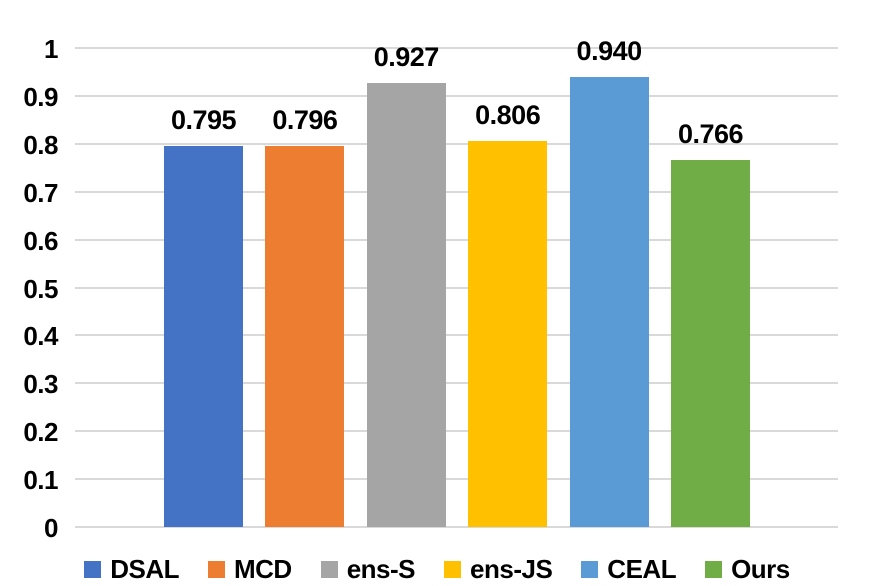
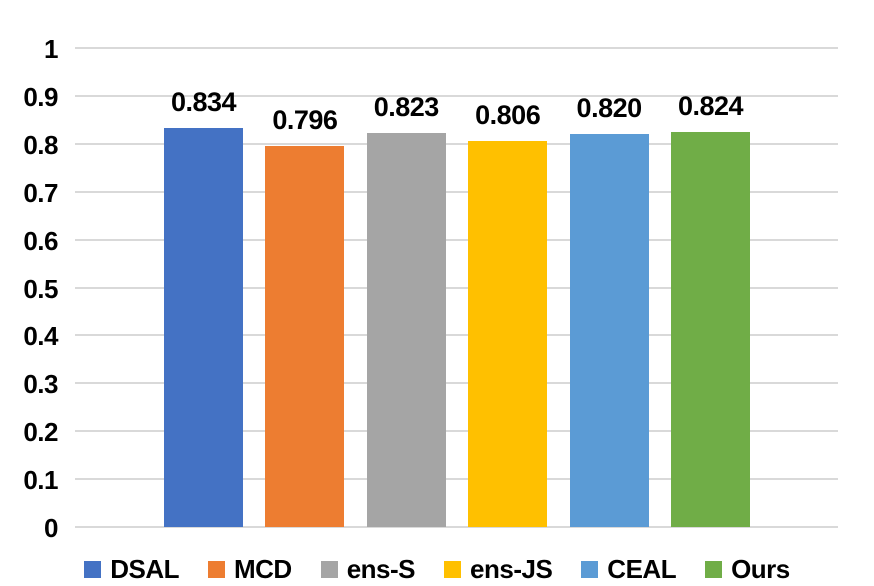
DSAL: 0.795 -> 0.834
ens-S: 0.927 -> 0.823
CEAL: 0.940 -> 0.820
Ours: 0.766 -> 0.824
